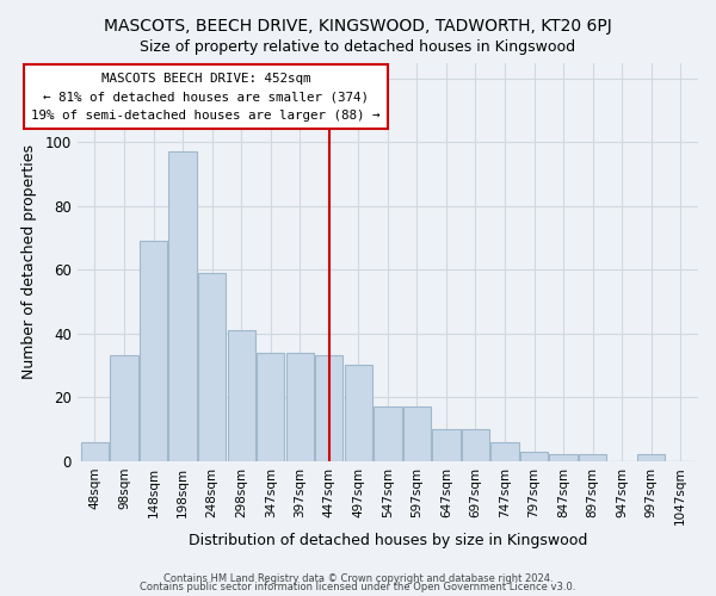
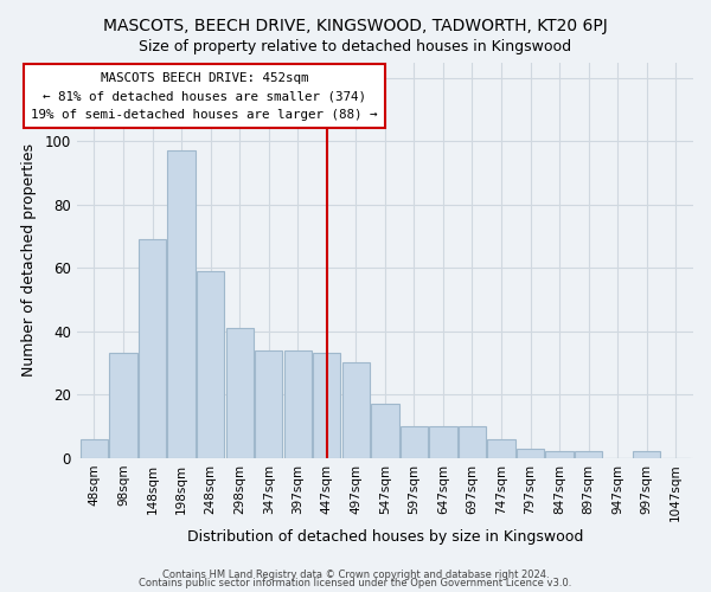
597sqm: 17 -> 10
